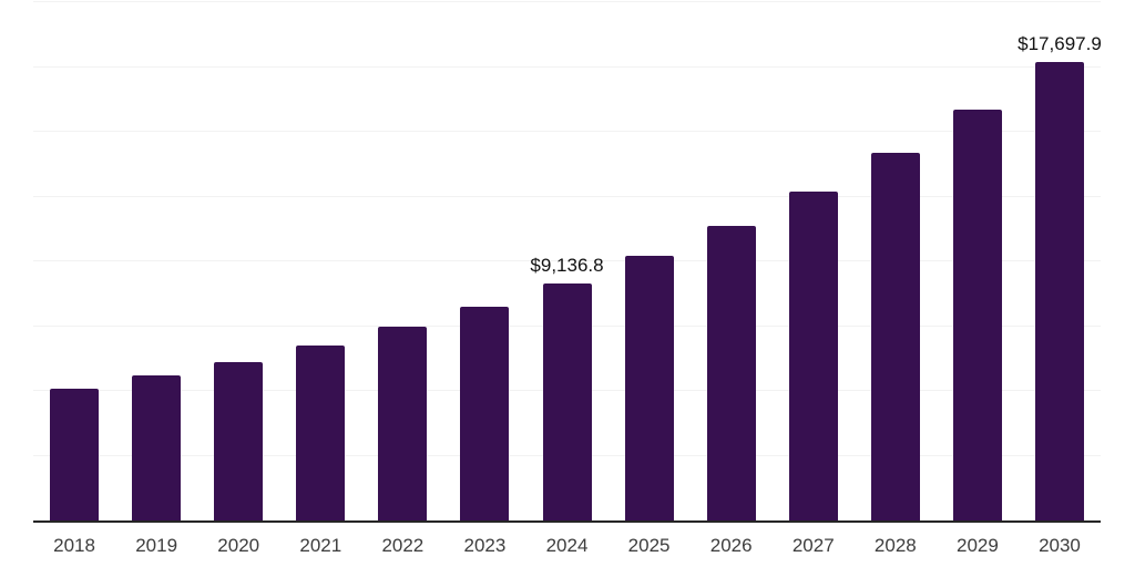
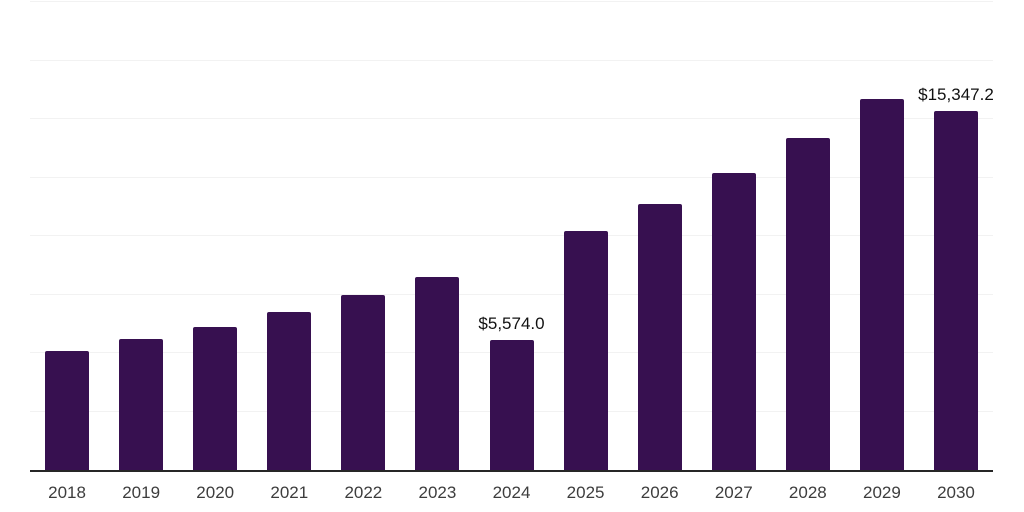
2024: $9,136.8 -> $5,574.0
2030: $17,697.9 -> $15,347.2
